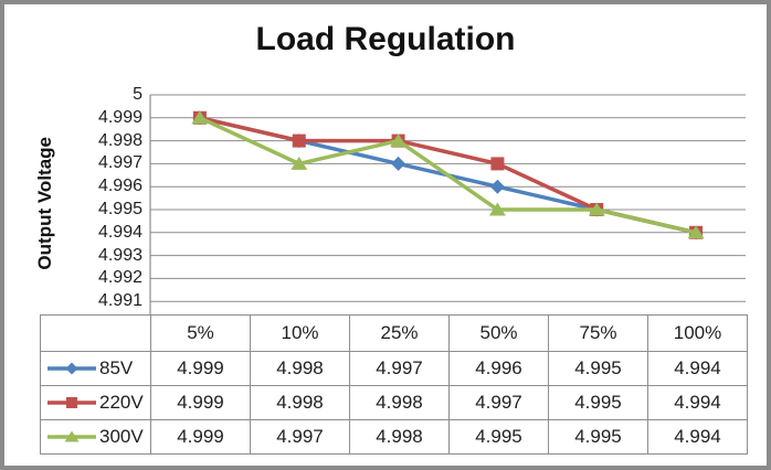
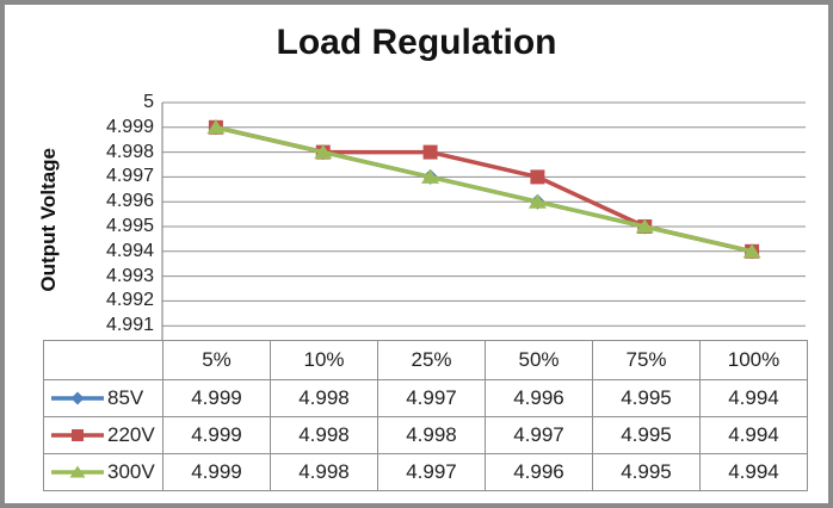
300V/10%: 4.997 -> 4.998
300V/25%: 4.998 -> 4.997
300V/50%: 4.995 -> 4.996
